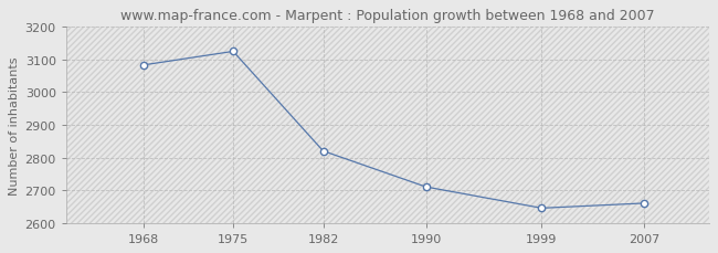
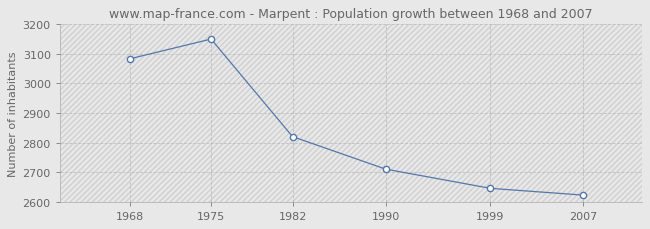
1975: 3125 -> 3150
2007: 2660 -> 2622
